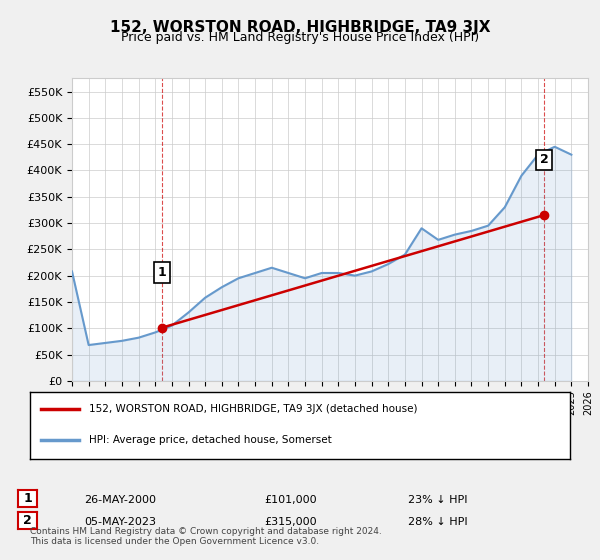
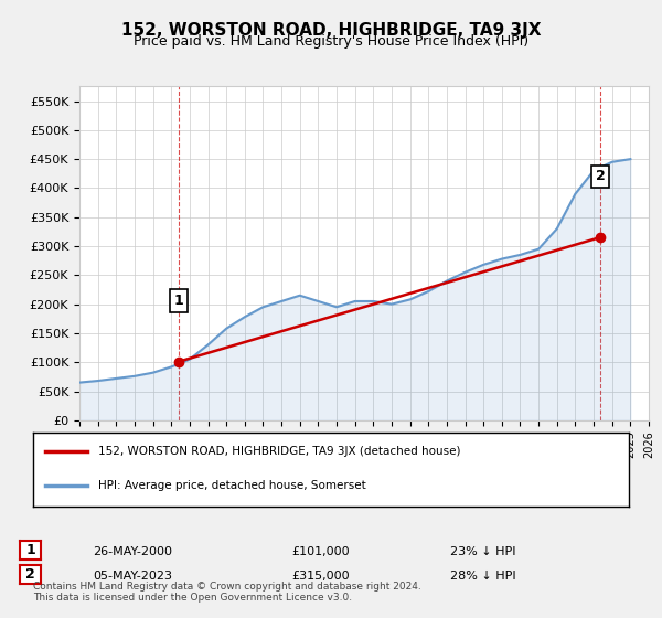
1995: £208K -> £65K
2016: £290K -> £255K
2025: £430K -> £450K
